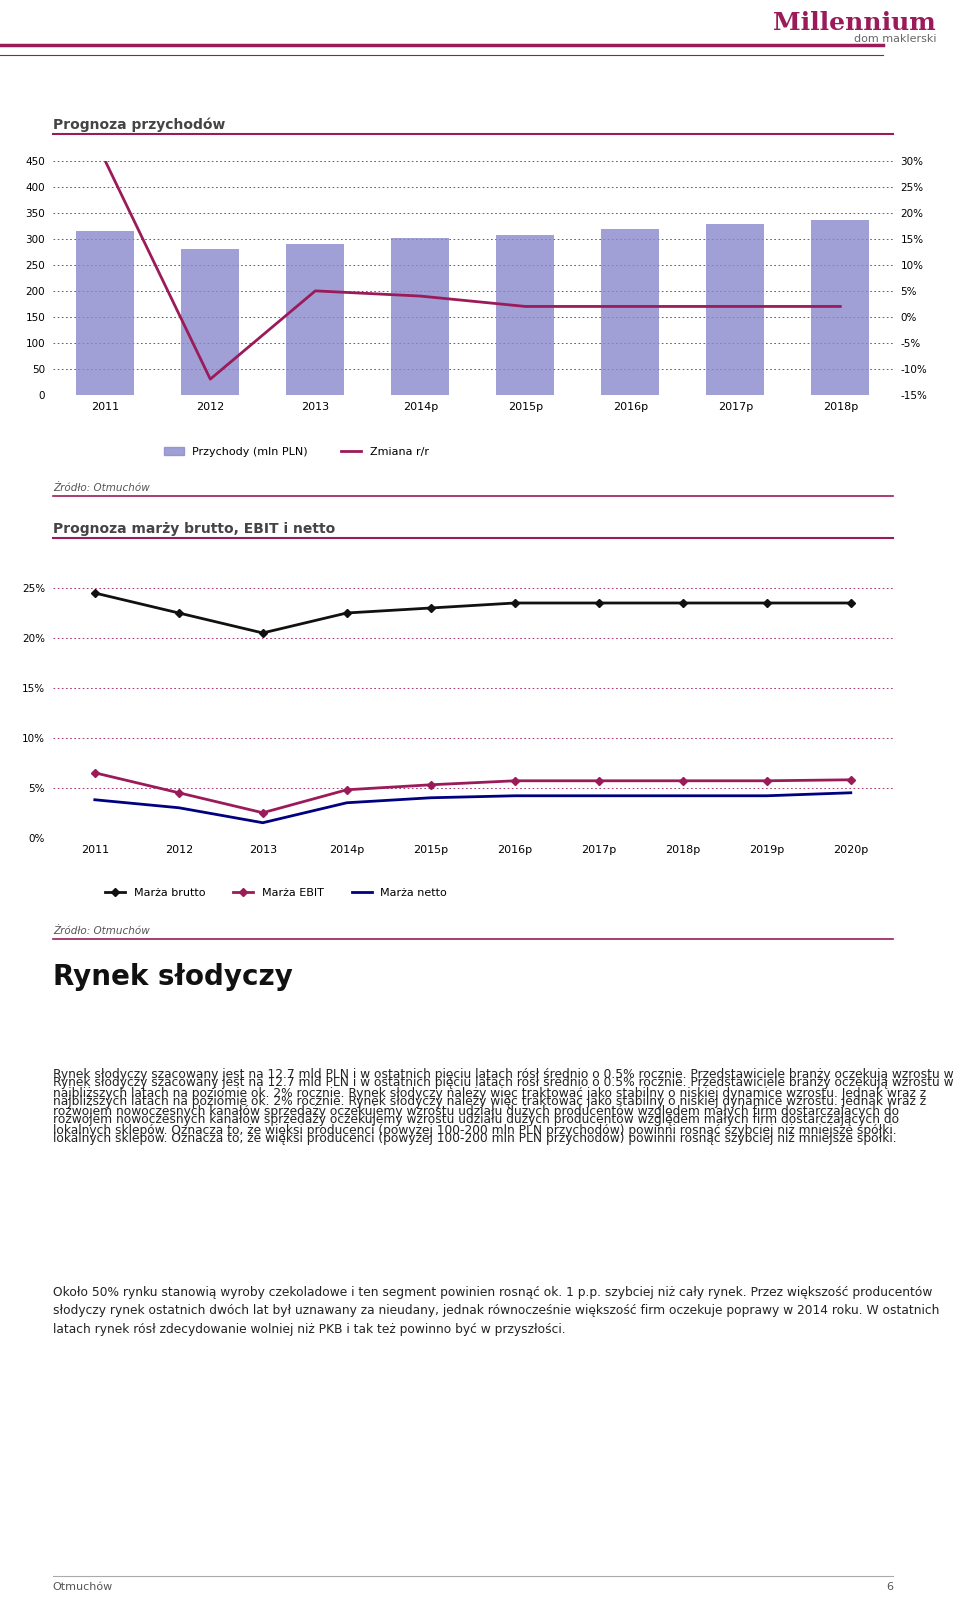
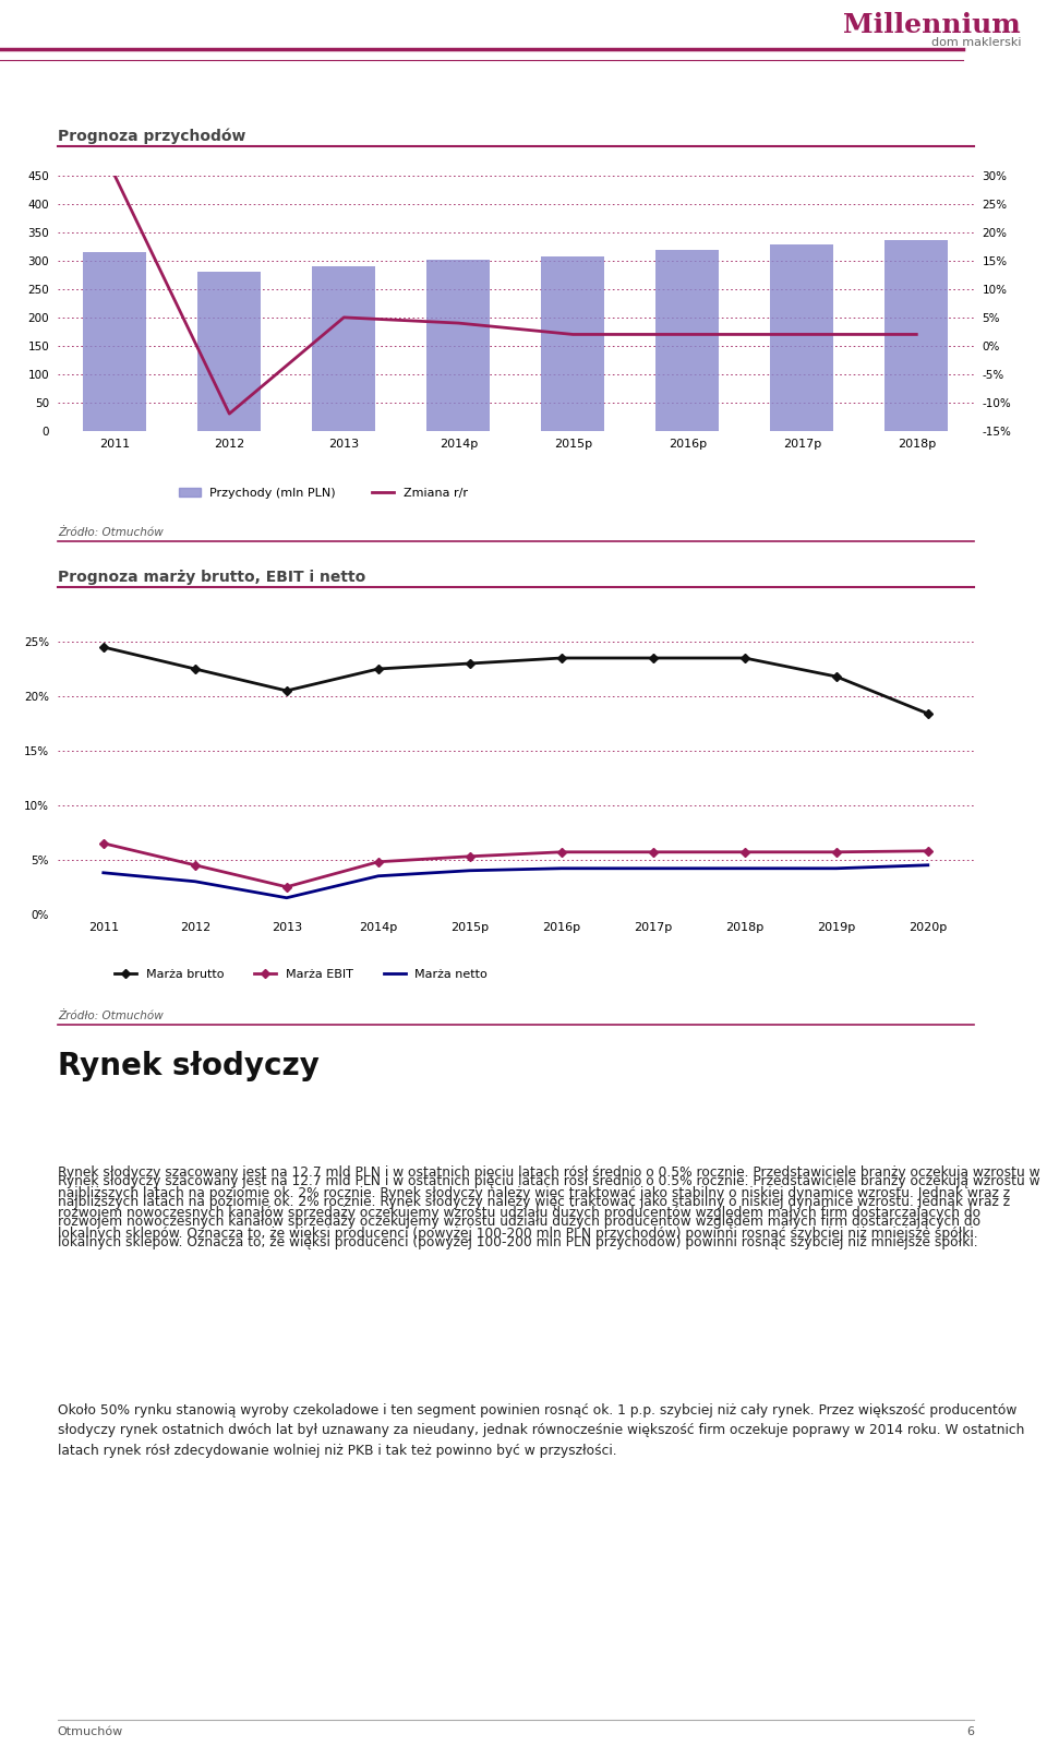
Marża brutto/2019p: 23.5% -> 21.8%
Marża brutto/2020p: 23.5% -> 18.4%
